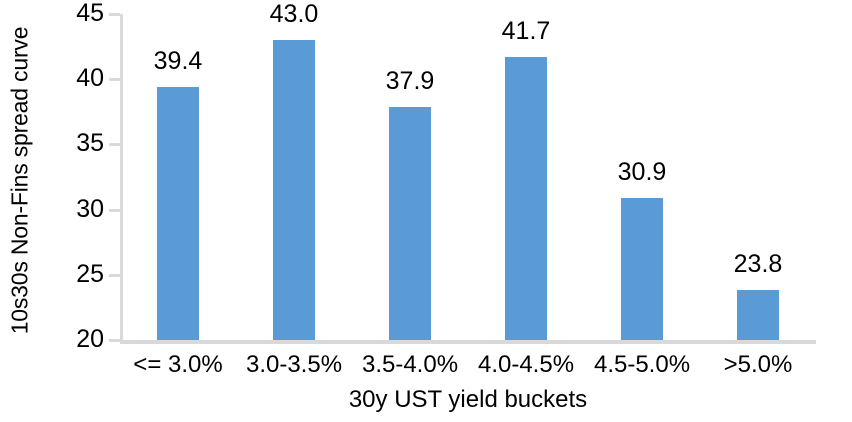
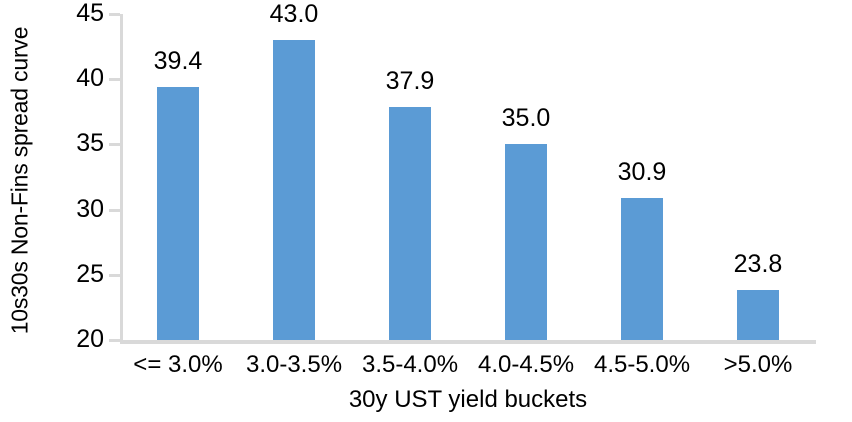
4.0-4.5%: 41.7 -> 35.0
